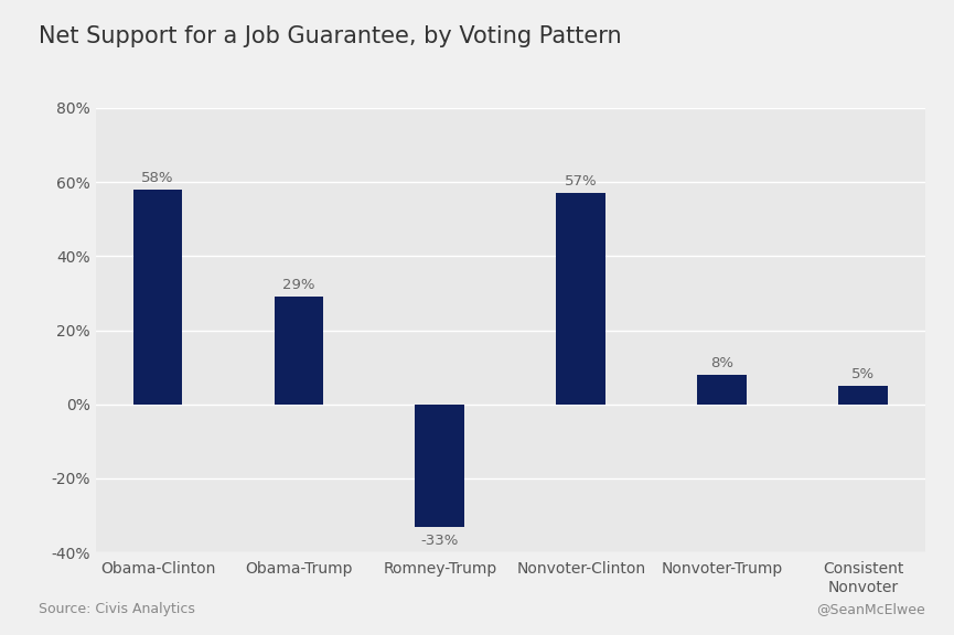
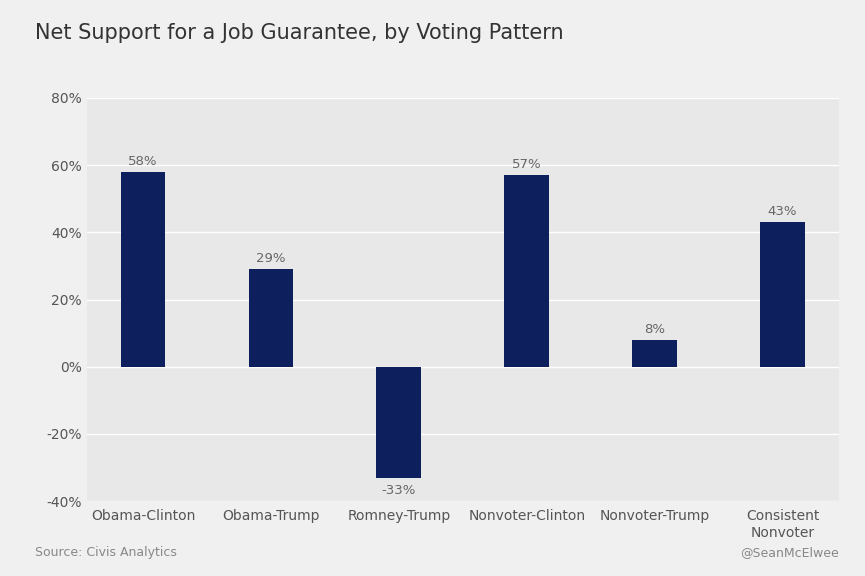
Consistent Nonvoter: 5% -> 43%
